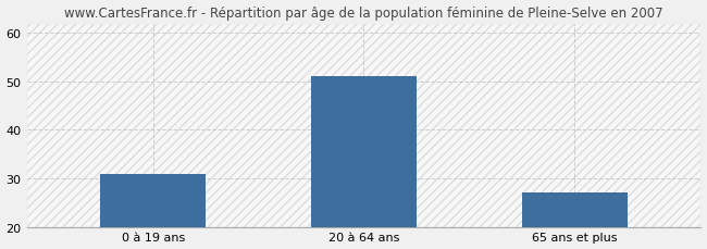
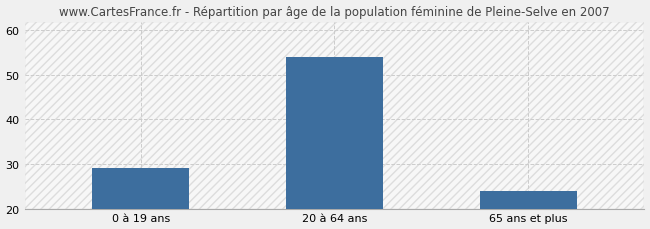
0 à 19 ans: 31 -> 29
20 à 64 ans: 51 -> 54
65 ans et plus: 27 -> 24
